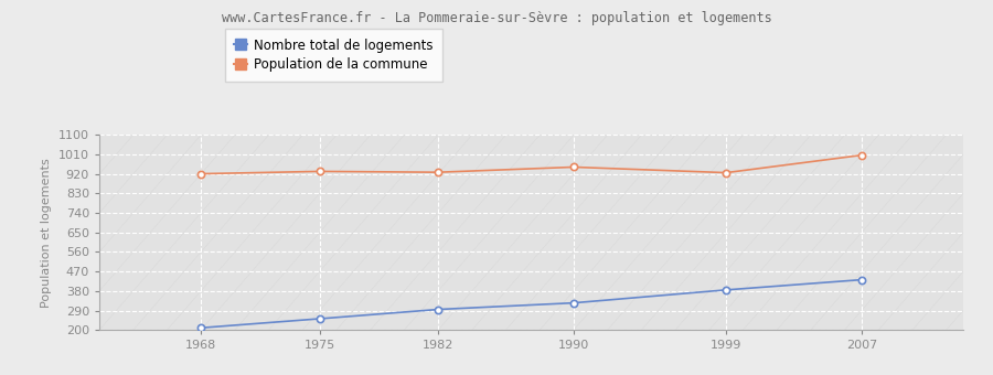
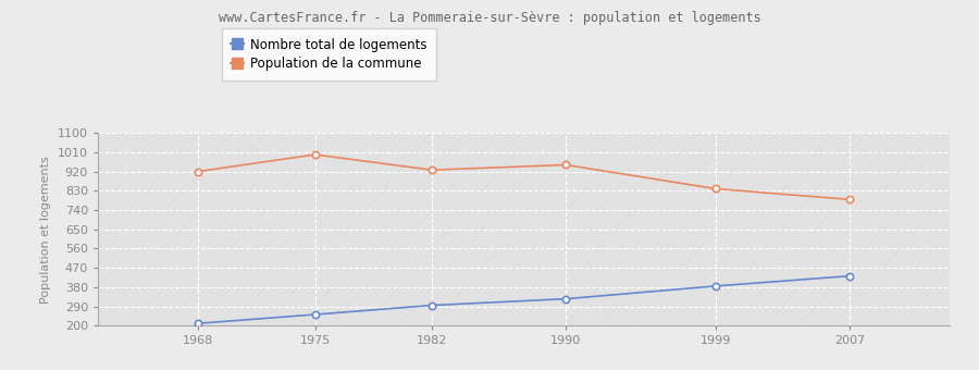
Population de la commune/1975: 930 -> 1000
Population de la commune/1999: 930 -> 840
Population de la commune/2007: 1010 -> 790
